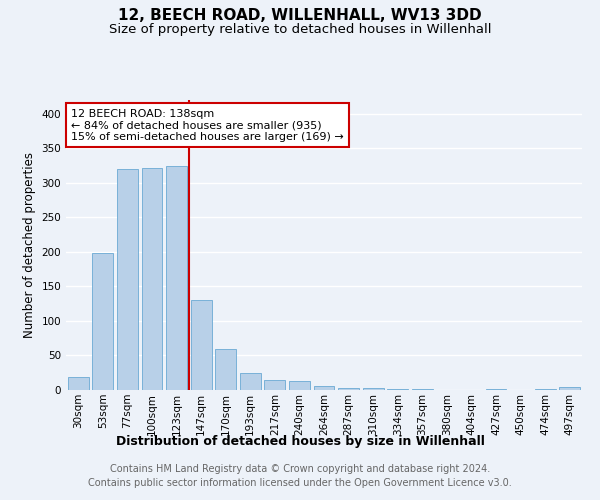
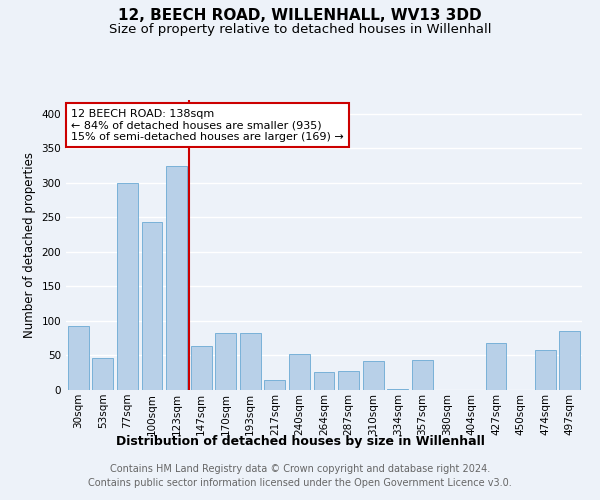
30sqm: 19 -> 92
53sqm: 198 -> 46
77sqm: 320 -> 300
100sqm: 322 -> 244
147sqm: 130 -> 64
170sqm: 60 -> 82
193sqm: 25 -> 82
240sqm: 13 -> 52
264sqm: 6 -> 26
287sqm: 3 -> 28
310sqm: 3 -> 42
357sqm: 1 -> 44
427sqm: 2 -> 68
474sqm: 1 -> 58
497sqm: 4 -> 86
